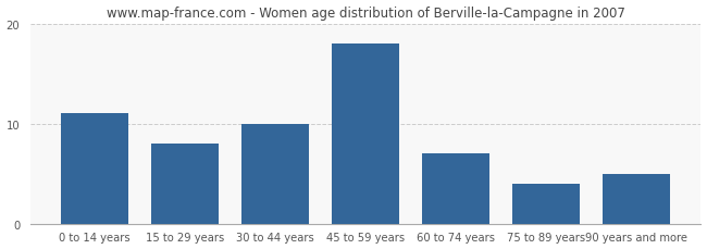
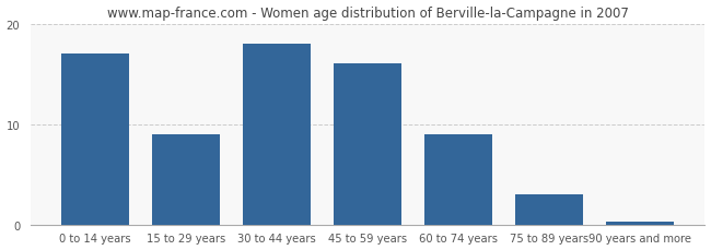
0 to 14 years: 11.0 -> 17.0
15 to 29 years: 8.0 -> 9.0
30 to 44 years: 10.0 -> 18.0
45 to 59 years: 18.0 -> 16.0
60 to 74 years: 7.0 -> 9.0
75 to 89 years: 4.0 -> 3.0
90 years and more: 5.0 -> 0.3
